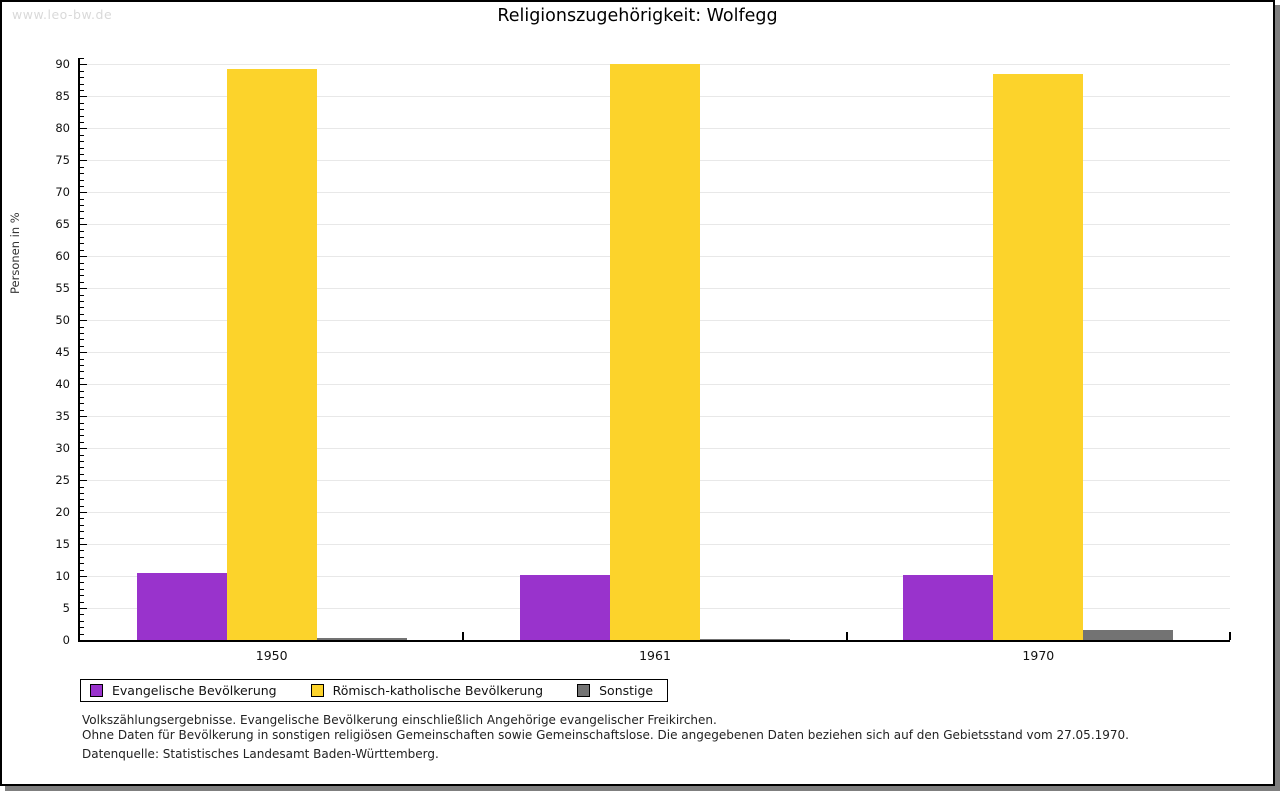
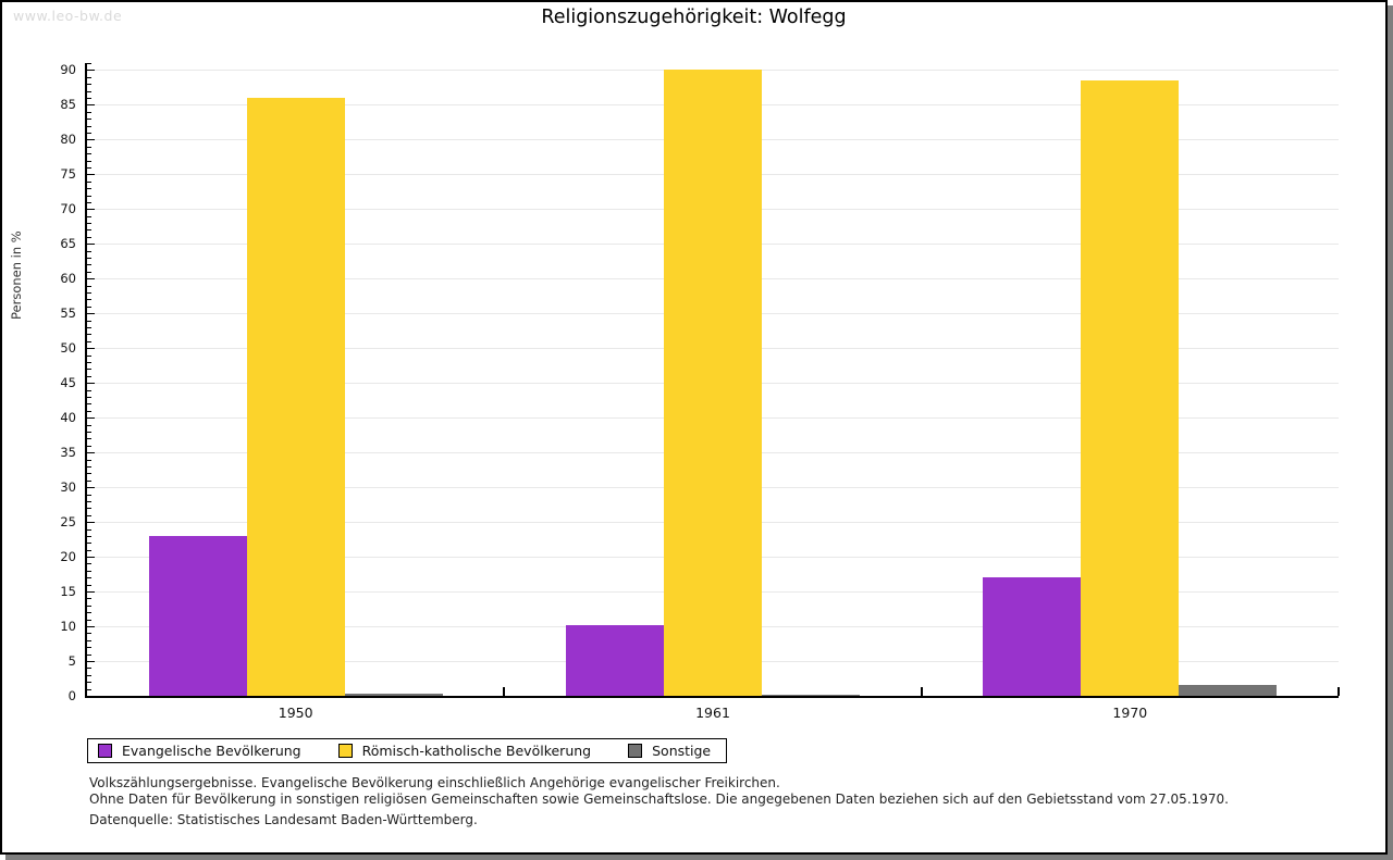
Evangelische Bevölkerung/1950: 10 -> 23
Römisch-katholische Bevölkerung/1950: 89 -> 86
Evangelische Bevölkerung/1970: 10 -> 17
